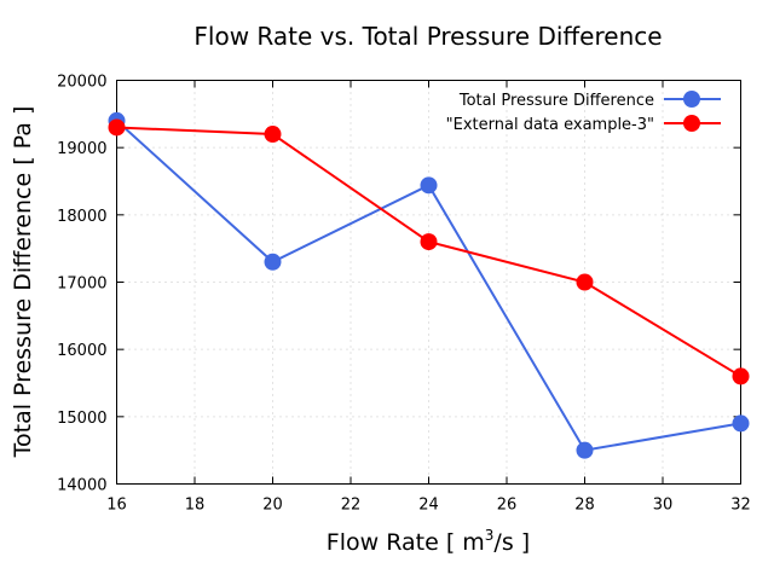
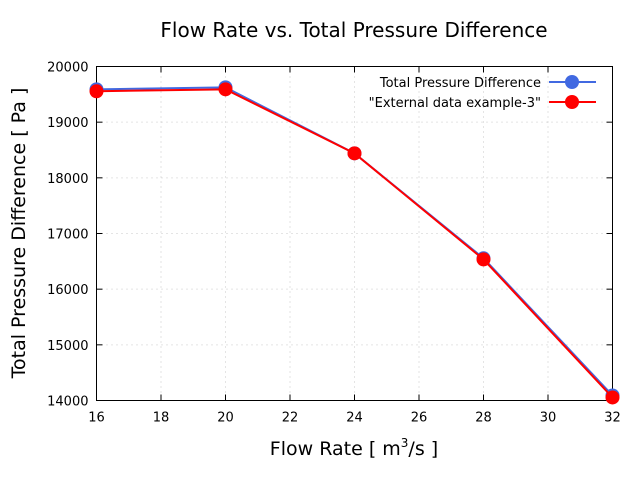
Total Pressure Difference/16: 19400 -> 19600
"External data example-3"/16: 19300 -> 19600
Total Pressure Difference/20: 17300 -> 19600
"External data example-3"/20: 19200 -> 19600
"External data example-3"/24: 17600 -> 18400
Total Pressure Difference/28: 14500 -> 16600
"External data example-3"/28: 17000 -> 16500
Total Pressure Difference/32: 14900 -> 14100
"External data example-3"/32: 15600 -> 14100
